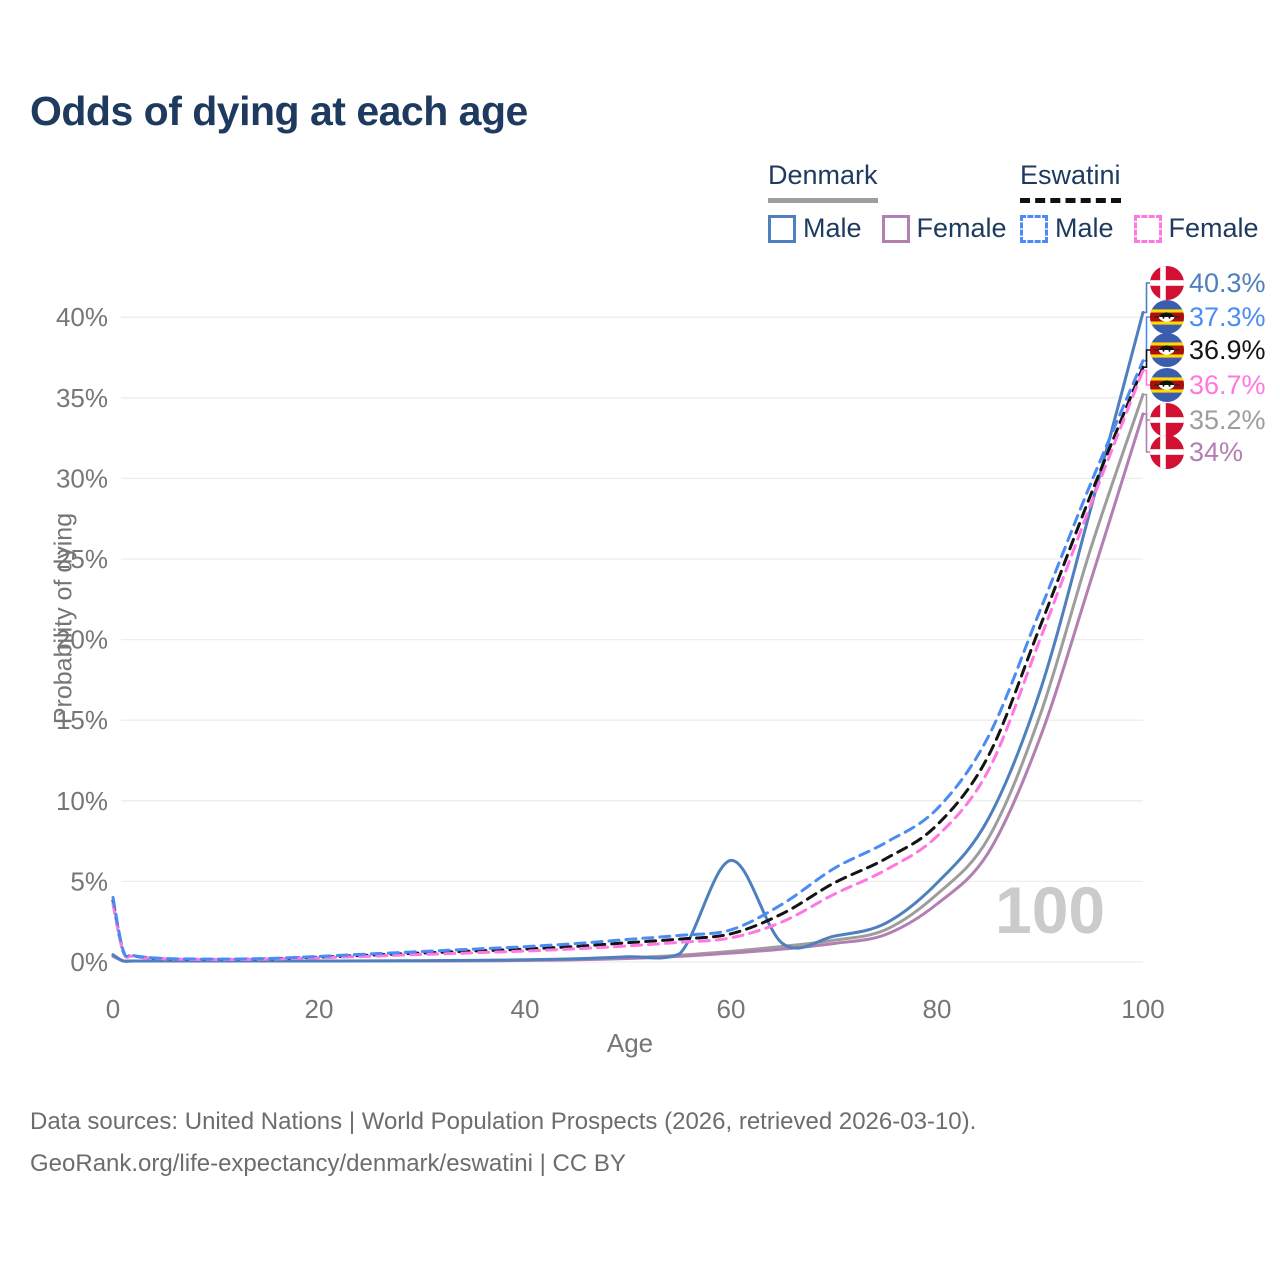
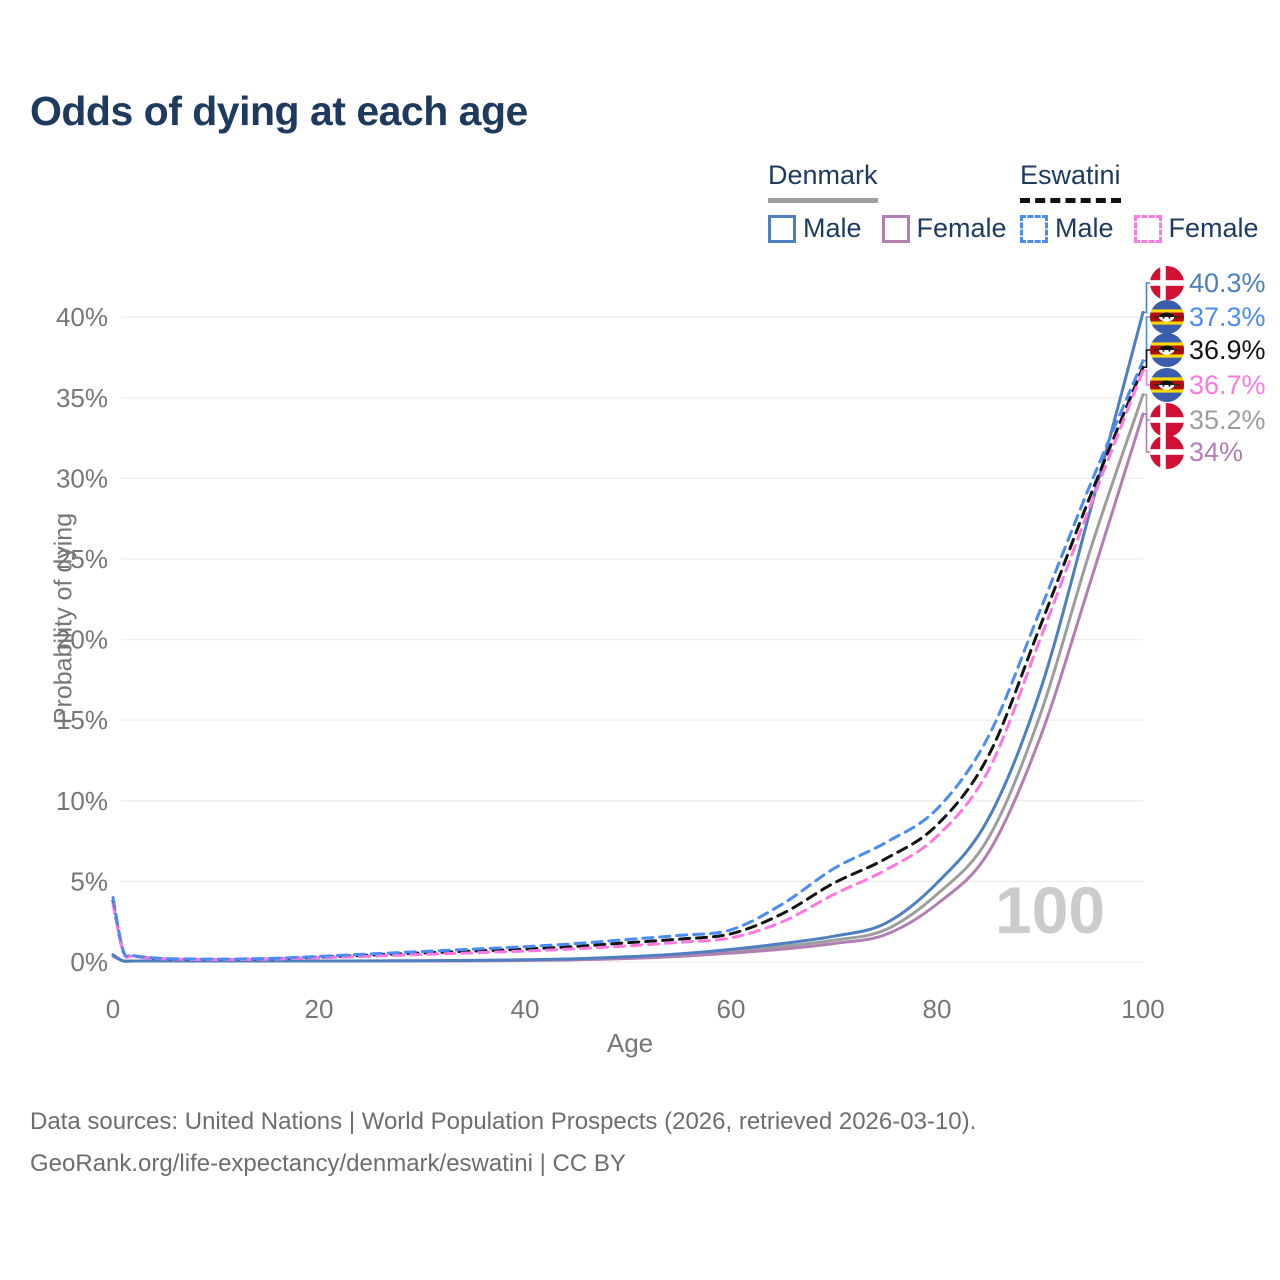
Denmark Male/60: 6.3% -> 0.8%
